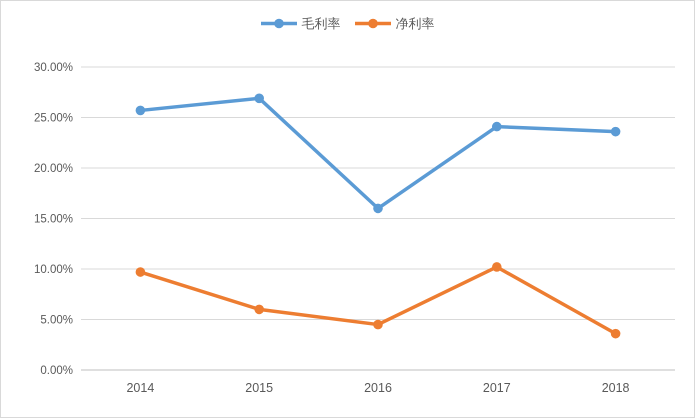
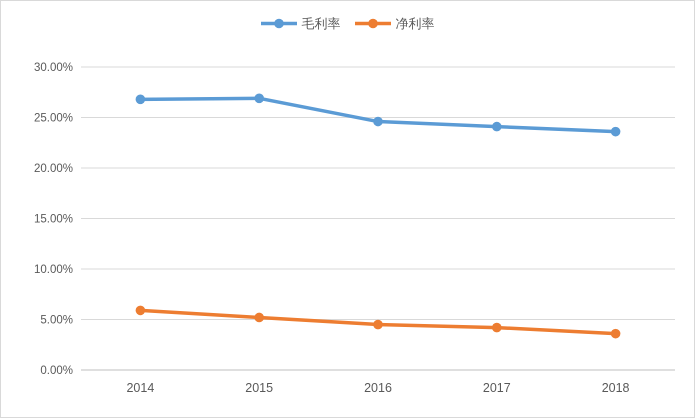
毛利率/2014: 25.7% -> 26.8%
净利率/2014: 9.7% -> 5.9%
净利率/2015: 6.0% -> 5.2%
毛利率/2016: 16.0% -> 24.6%
净利率/2017: 10.2% -> 4.2%
